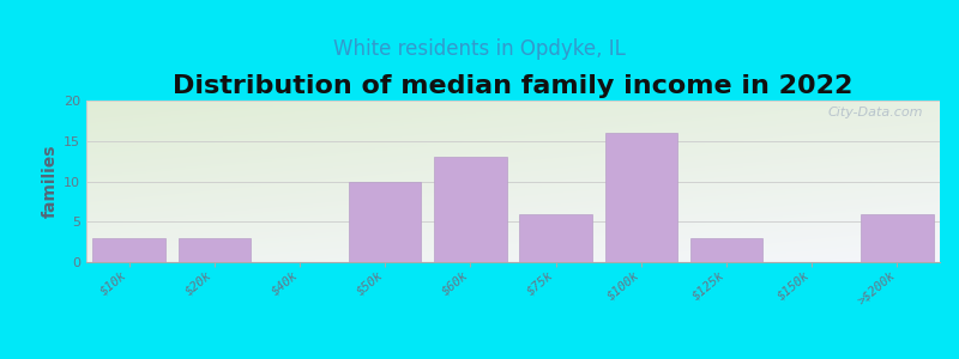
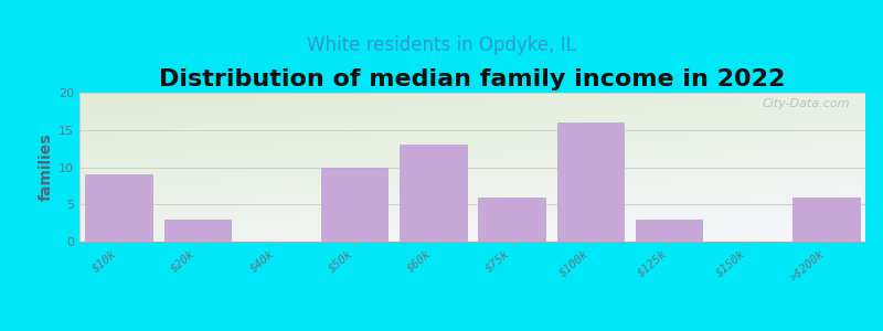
$10k: 3 -> 9
